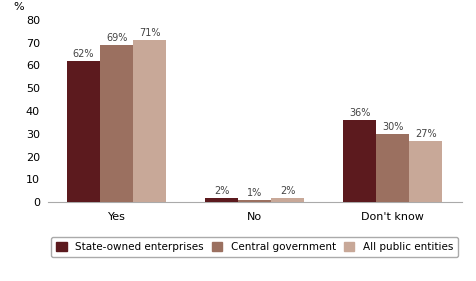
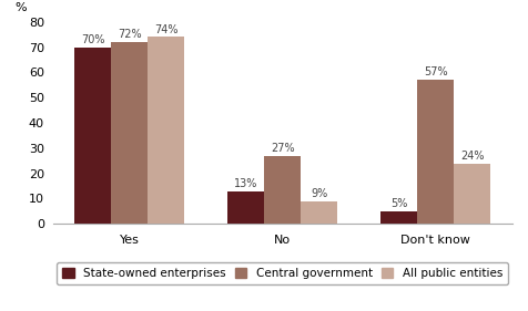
State-owned enterprises/Yes: 62% -> 70%
Central government/Yes: 69% -> 72%
All public entities/Yes: 71% -> 74%
State-owned enterprises/No: 2% -> 13%
Central government/No: 1% -> 27%
All public entities/No: 2% -> 9%
State-owned enterprises/Don't know: 36% -> 5%
Central government/Don't know: 30% -> 57%
All public entities/Don't know: 27% -> 24%
